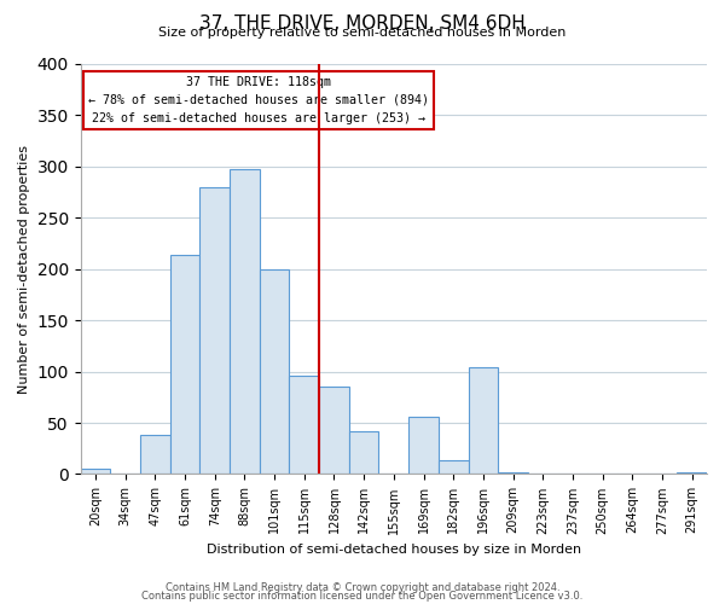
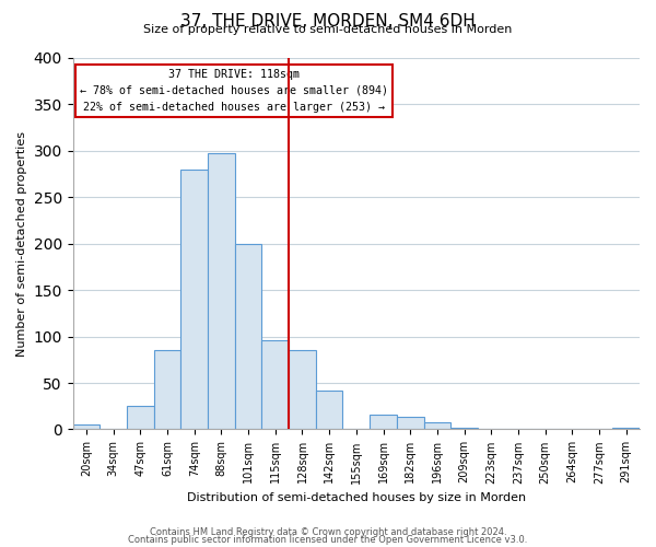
47sqm: 38 -> 25
61sqm: 214 -> 85
169sqm: 56 -> 16
196sqm: 104 -> 8
